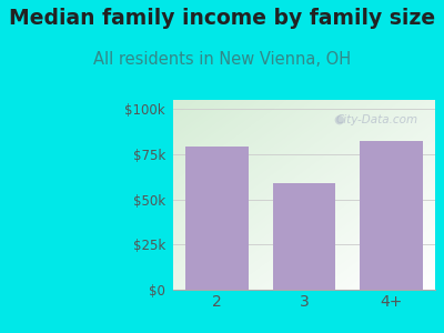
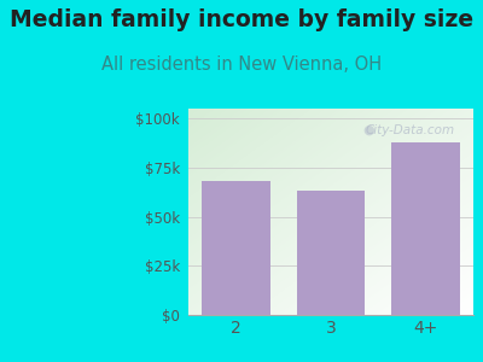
2: $79k -> $68k
3: $59k -> $63k
4+: $82k -> $88k
